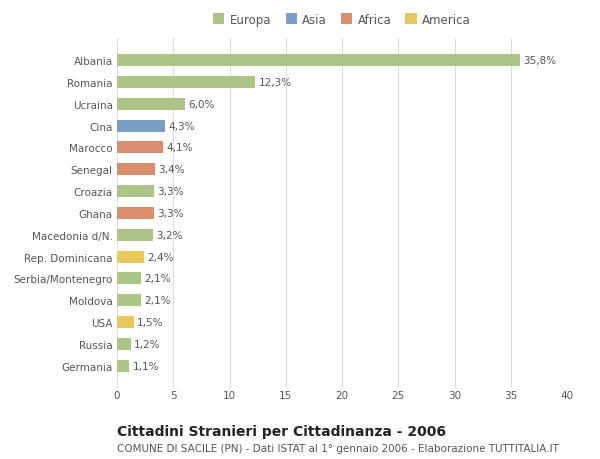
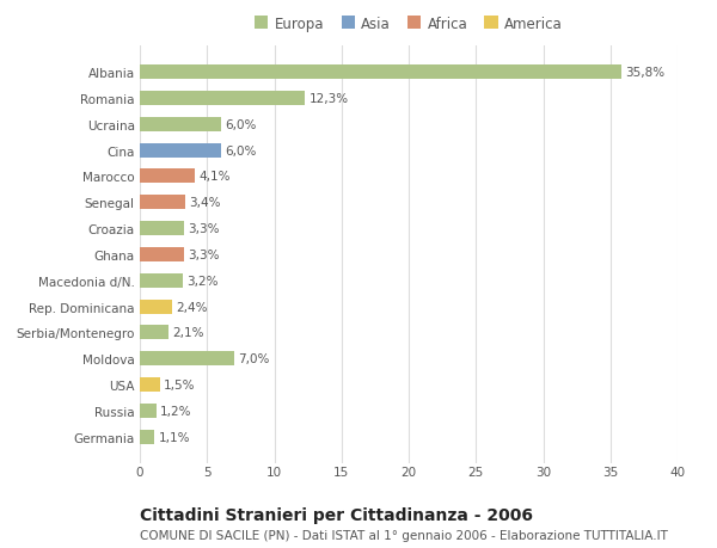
Cina: 4,3% -> 6,0%
Moldova: 2,1% -> 7,0%
